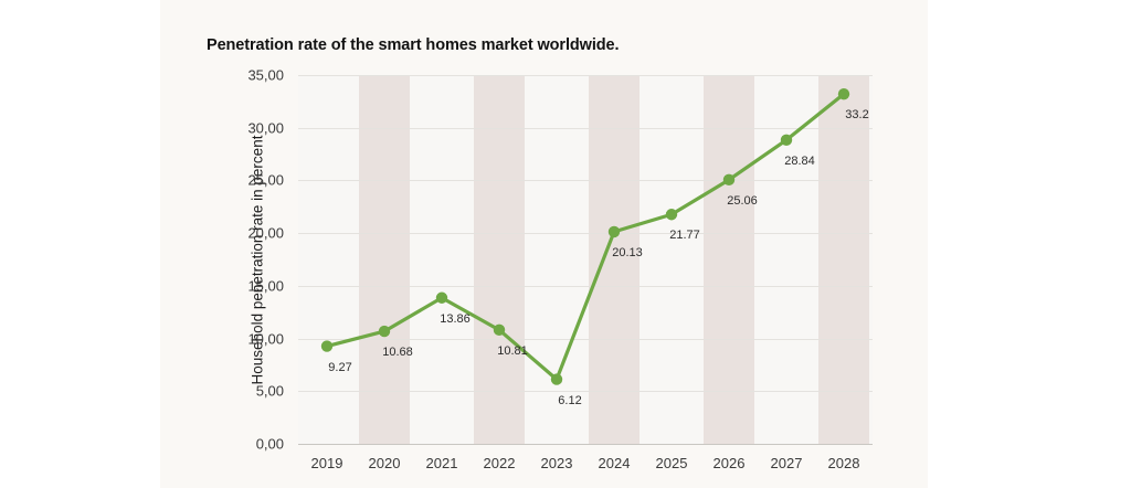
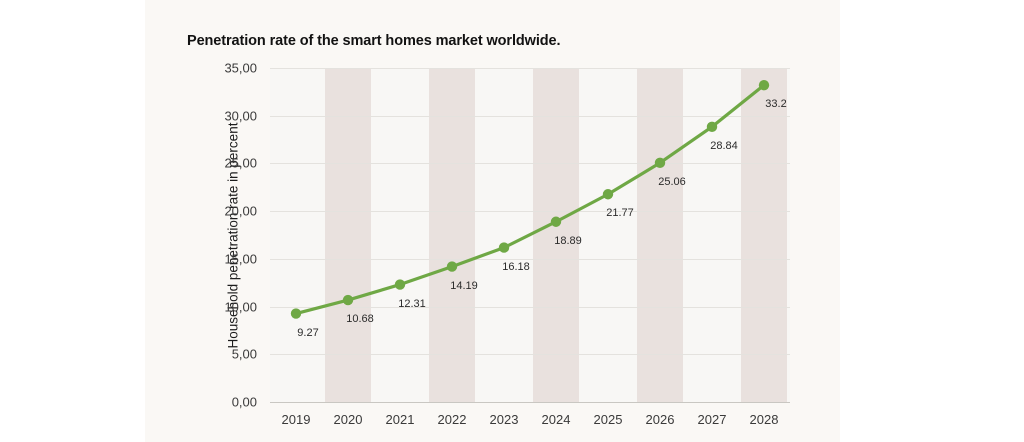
2021: 13.86 -> 12.31
2022: 10.81 -> 14.19
2023: 6.12 -> 16.18
2024: 20.13 -> 18.89
